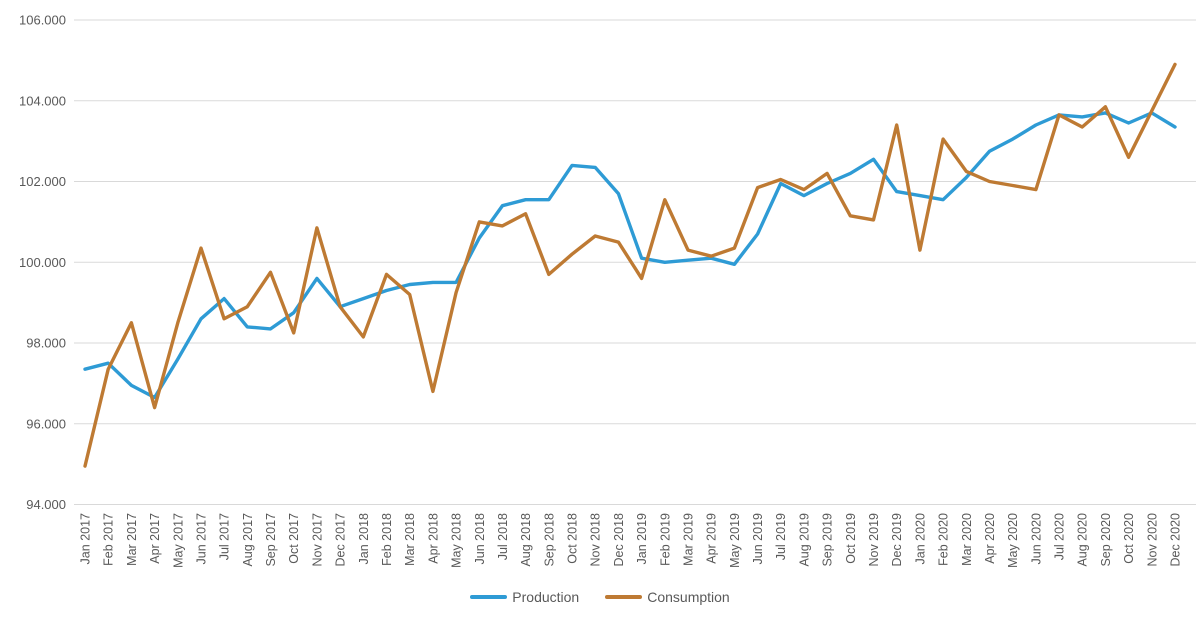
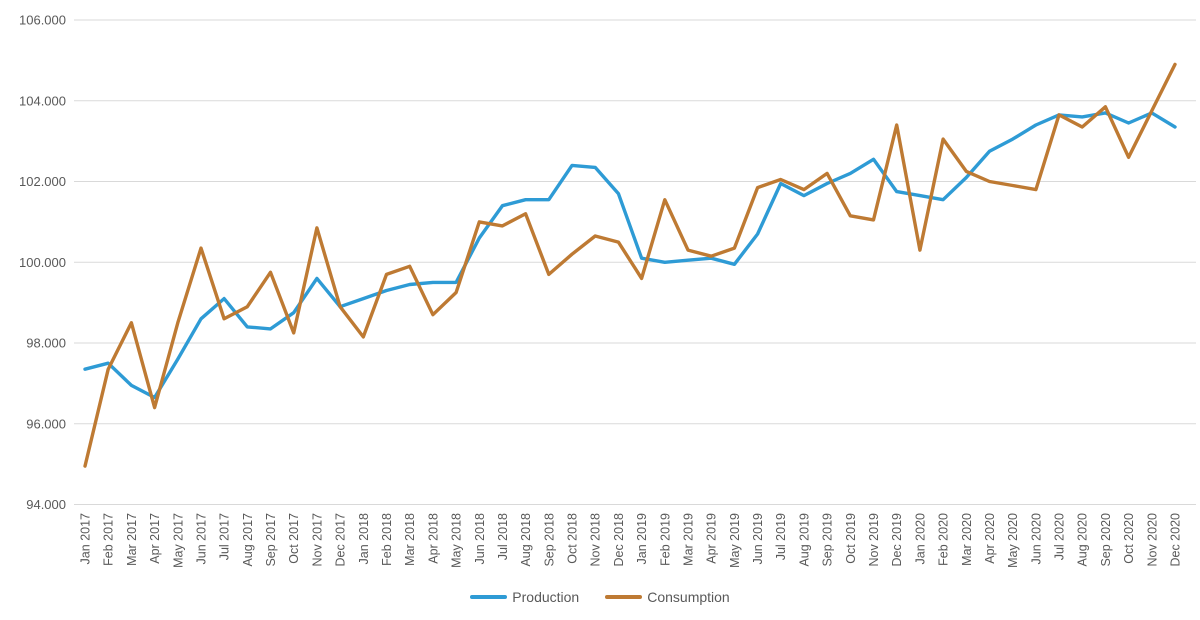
Consumption/Mar 2018: 99200 -> 99900
Consumption/Apr 2018: 96800 -> 98700
